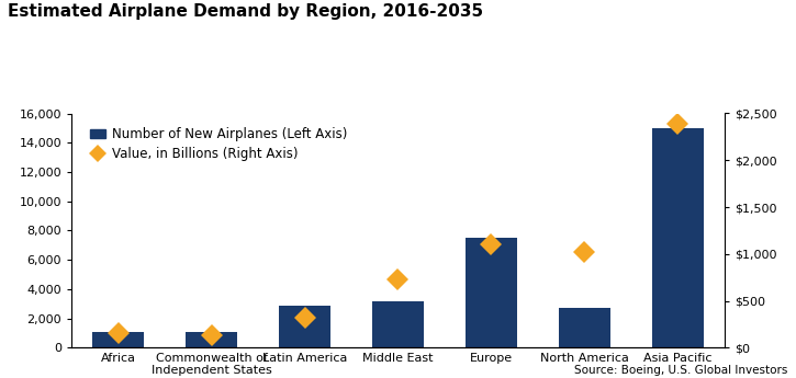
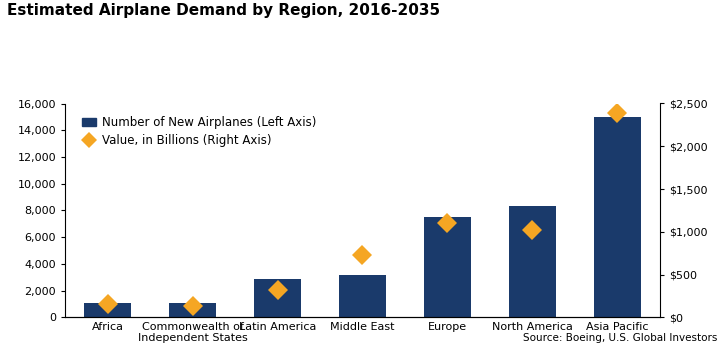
Number of New Airplanes (Left Axis)/North America: 2,700 -> 8,300
